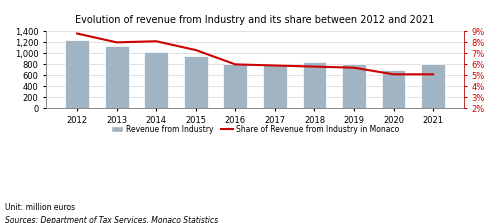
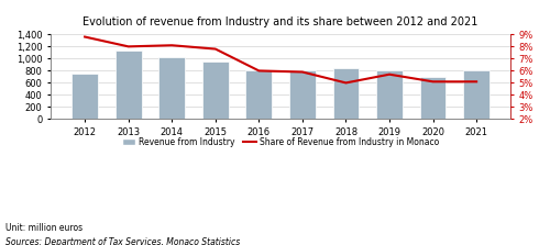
Revenue from Industry/2012: 1,250 -> 760
Share of Revenue from Industry in Monaco/2015: 7.3% -> 7.8%
Share of Revenue from Industry in Monaco/2018: 5.8% -> 5.0%
